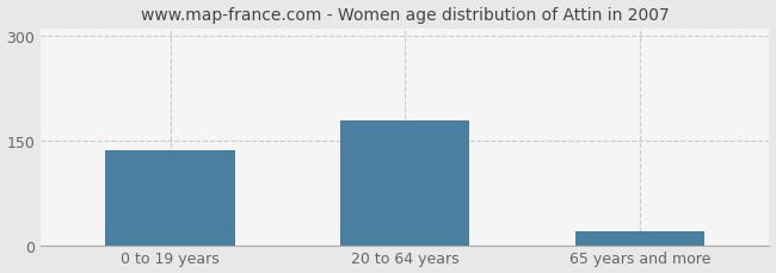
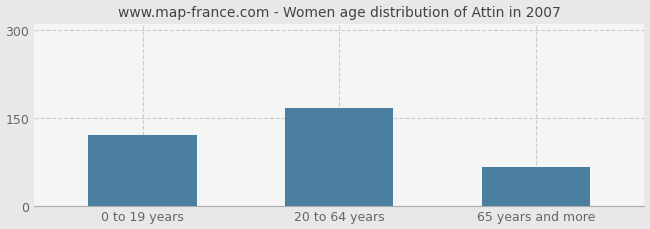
0 to 19 years: 135 -> 120
20 to 64 years: 178 -> 166
65 years and more: 20 -> 66
